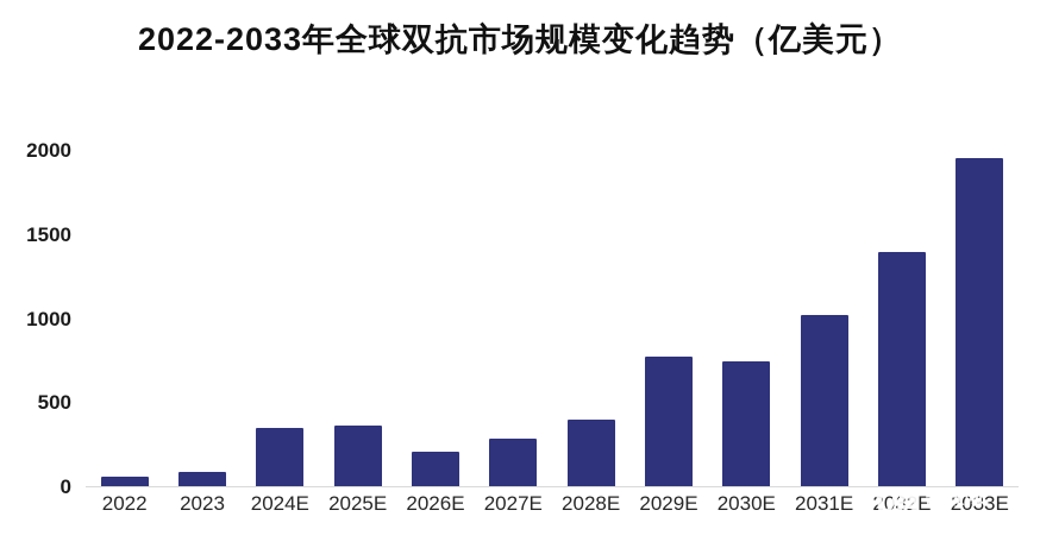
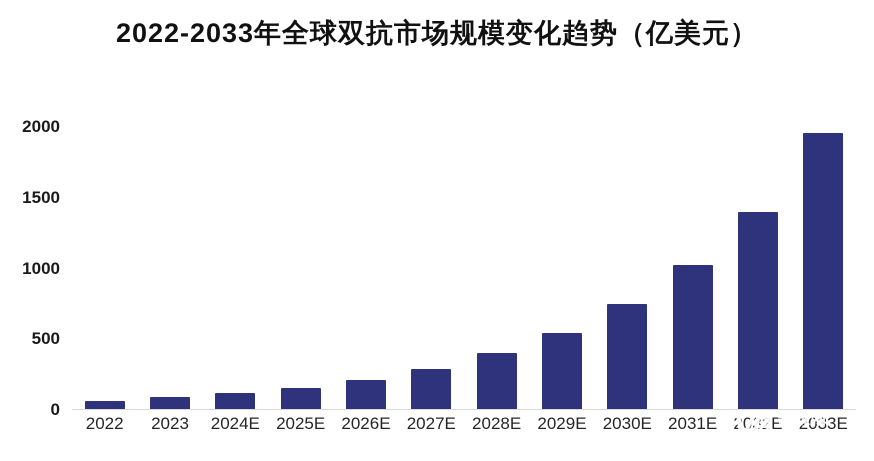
2024E: 350 -> 110
2025E: 360 -> 150
2029E: 770 -> 540
